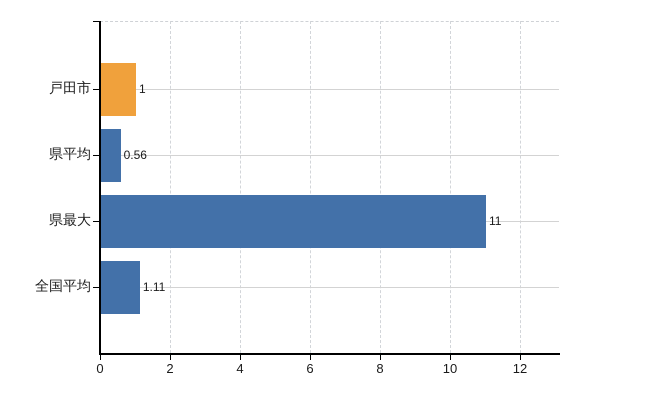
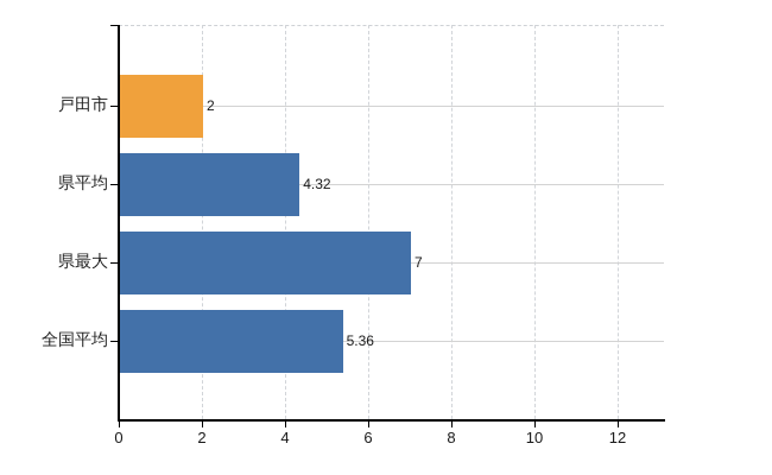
戸田市: 1 -> 2
県平均: 0.56 -> 4.32
県最大: 11 -> 7
全国平均: 1.11 -> 5.36
